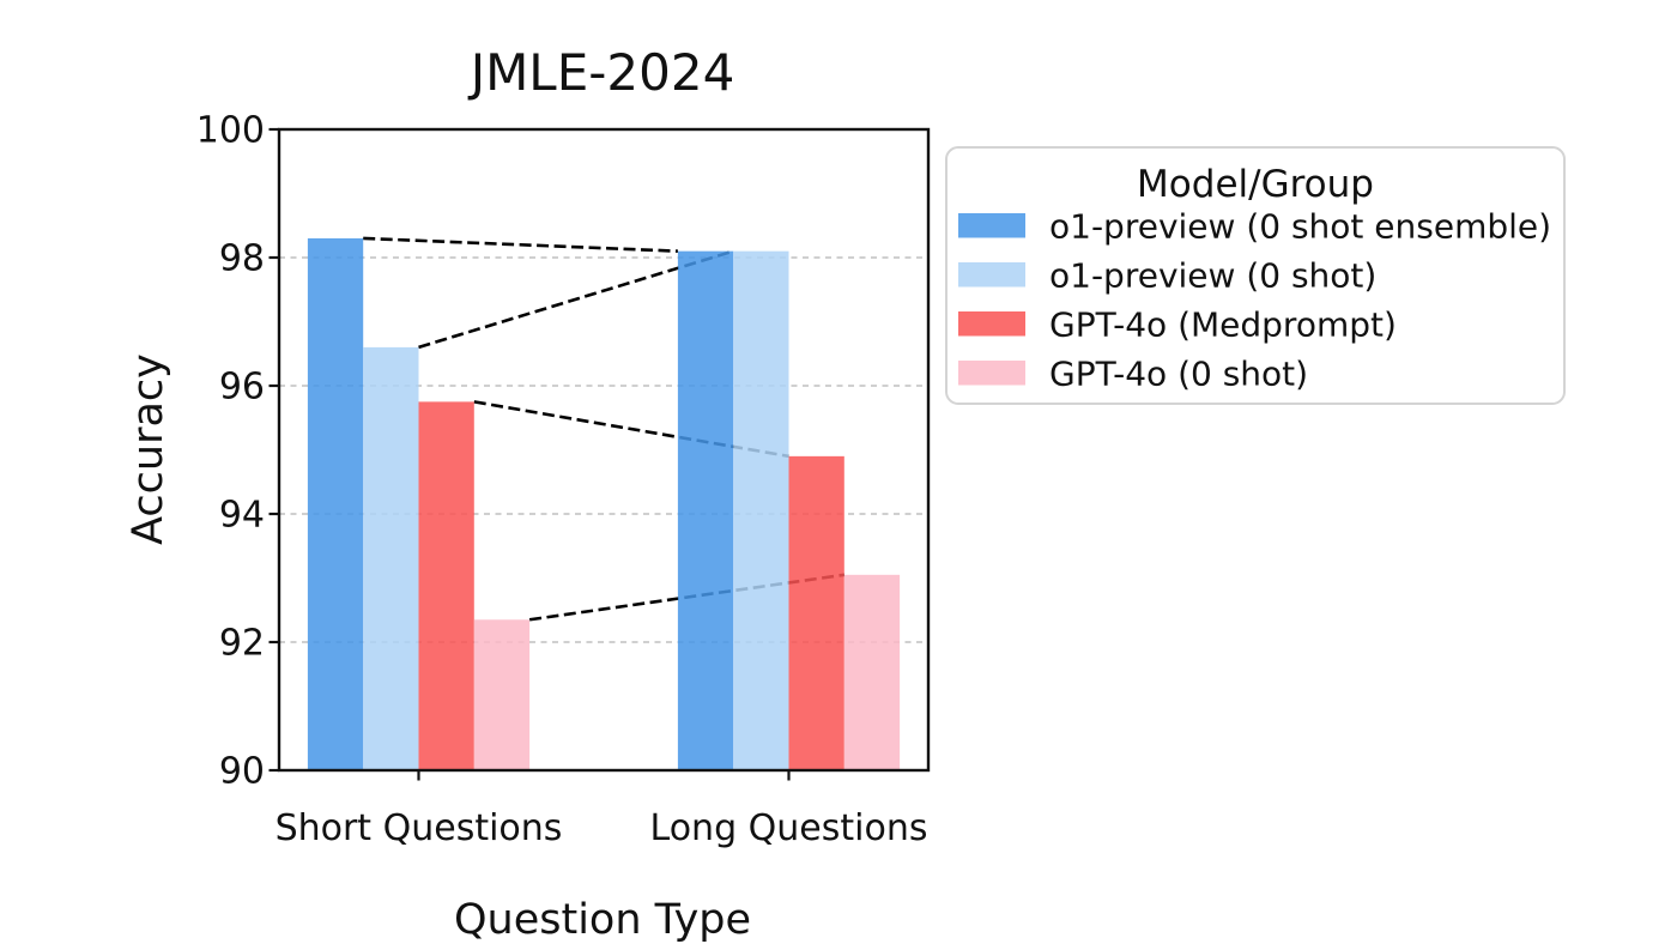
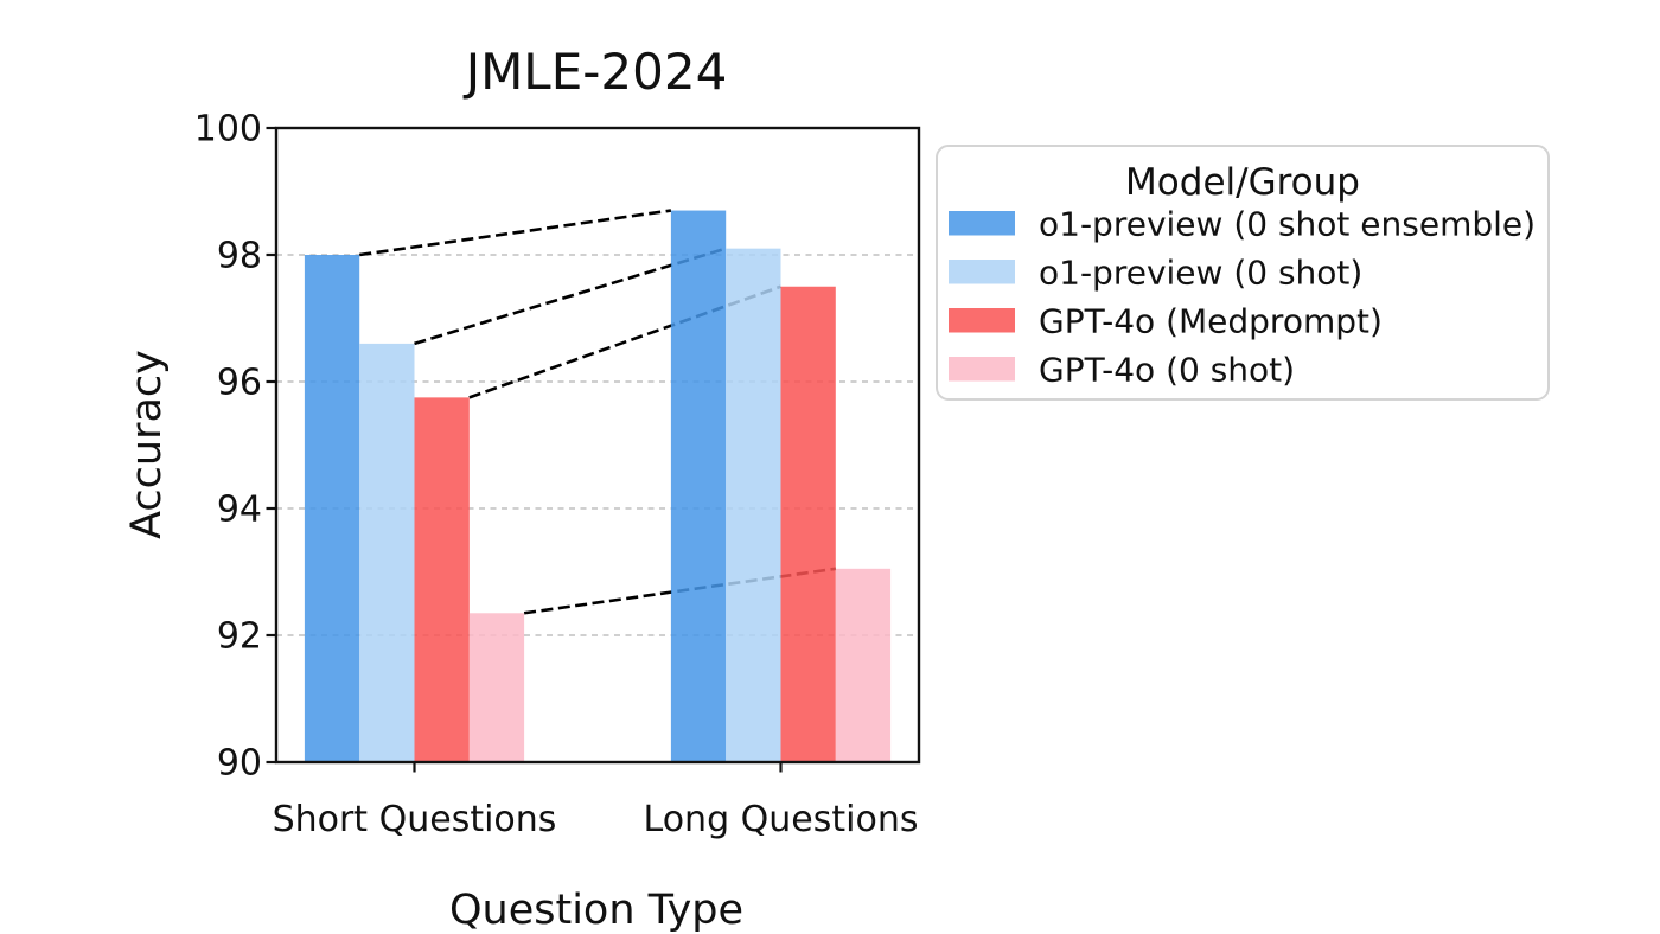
o1-preview (0 shot ensemble)/Short Questions: 98.3 -> 98.0
o1-preview (0 shot ensemble)/Long Questions: 98.1 -> 98.7
GPT-4o (Medprompt)/Long Questions: 94.9 -> 97.5
